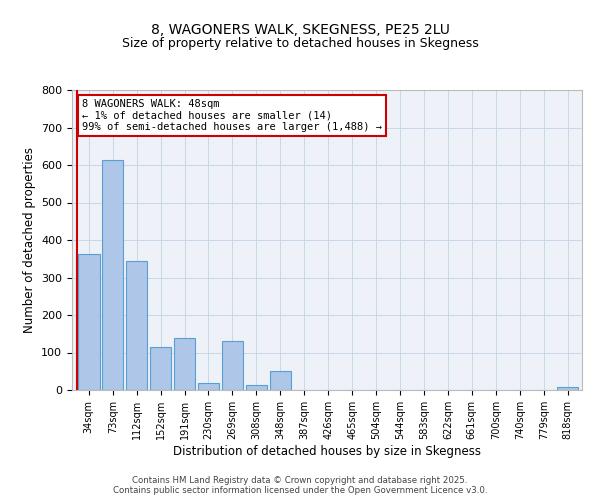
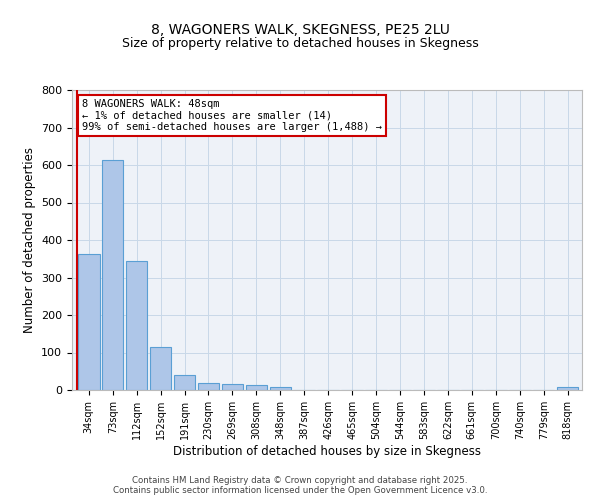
191sqm: 140 -> 40
269sqm: 130 -> 15
348sqm: 50 -> 7
